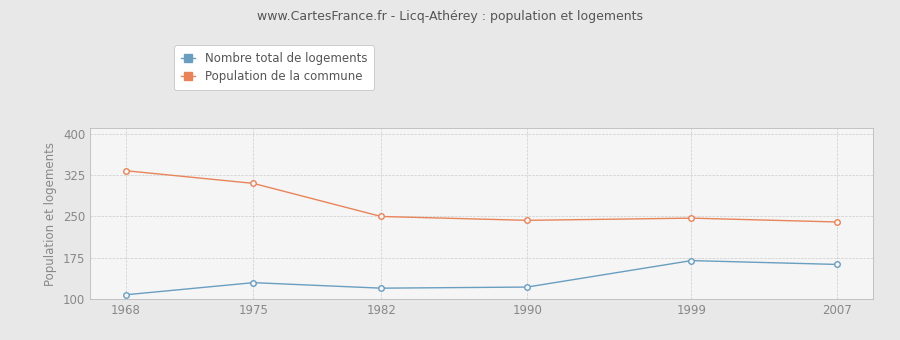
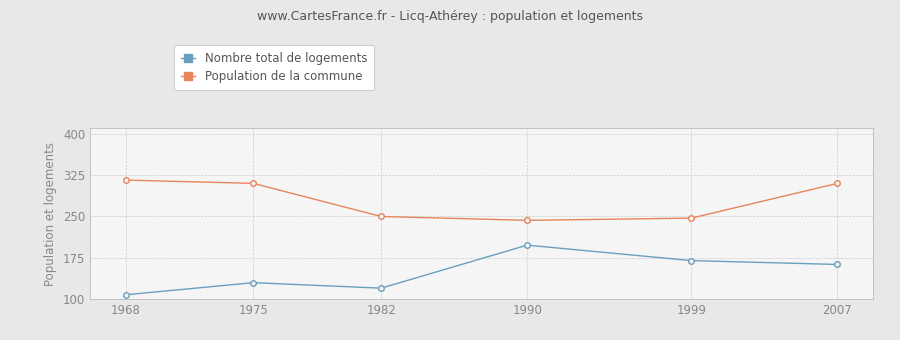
Population de la commune/1968: 333 -> 316
Nombre total de logements/1990: 122 -> 198
Population de la commune/2007: 240 -> 310
